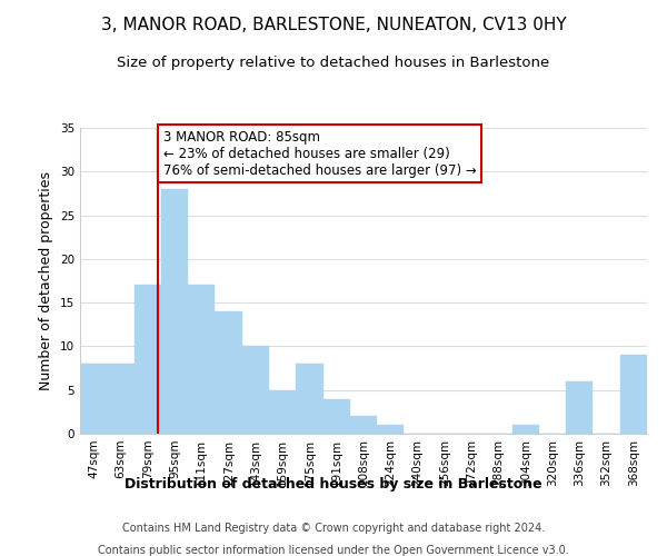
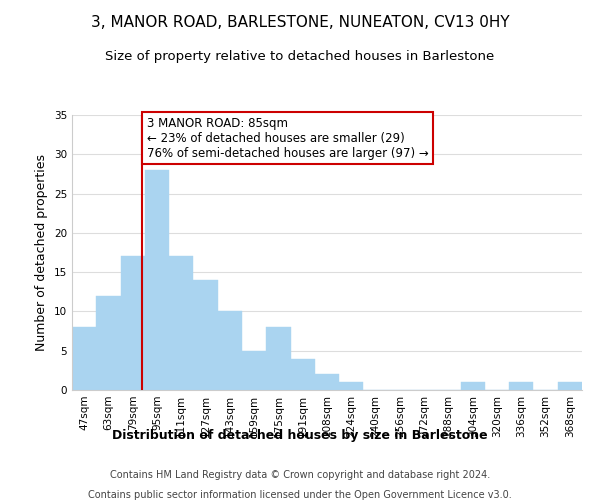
63sqm: 8 -> 12
336sqm: 6 -> 1
368sqm: 9 -> 1
